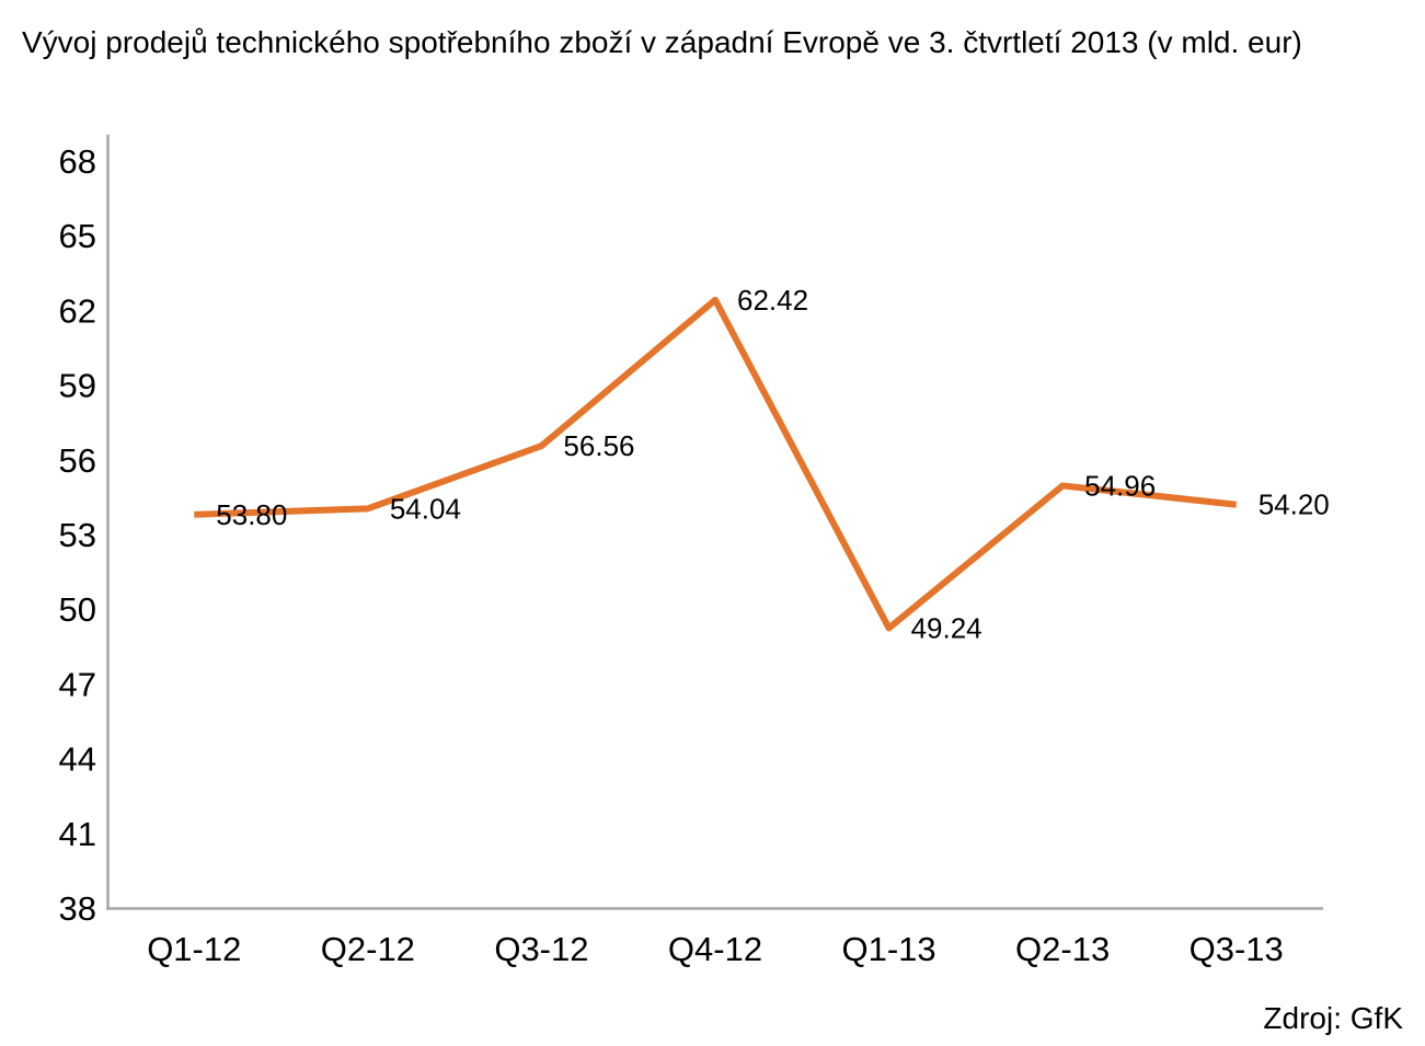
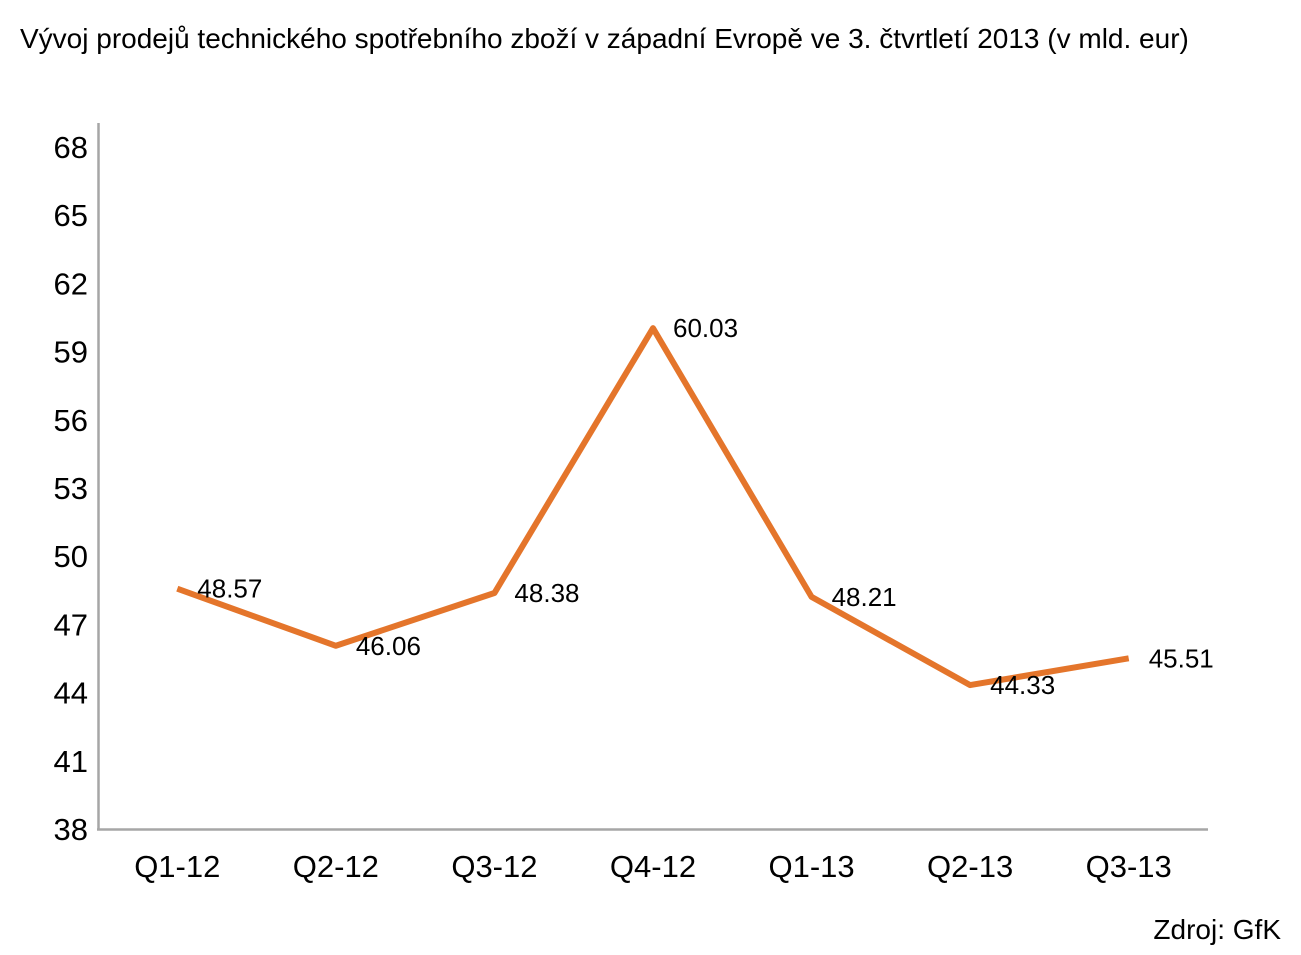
Q1-12: 53.80 -> 48.57
Q2-12: 54.04 -> 46.06
Q3-12: 56.56 -> 48.38
Q4-12: 62.42 -> 60.03
Q1-13: 49.24 -> 48.21
Q2-13: 54.96 -> 44.33
Q3-13: 54.20 -> 45.51
